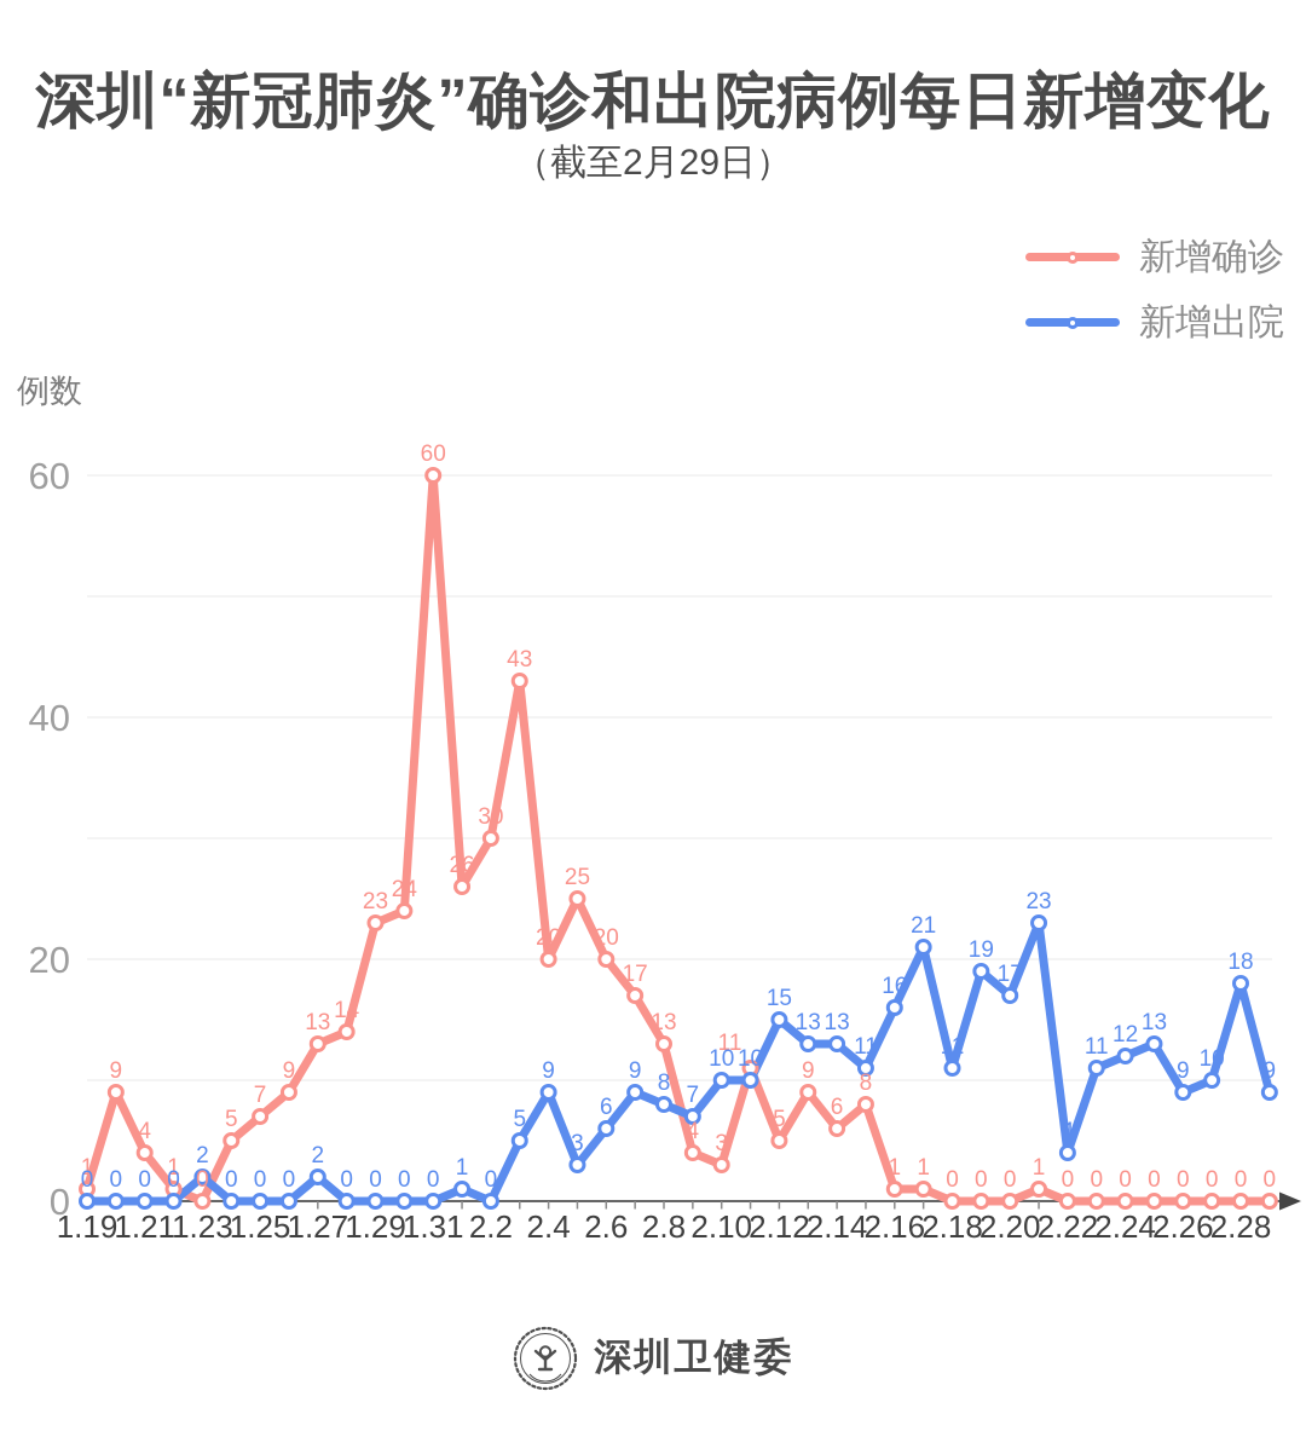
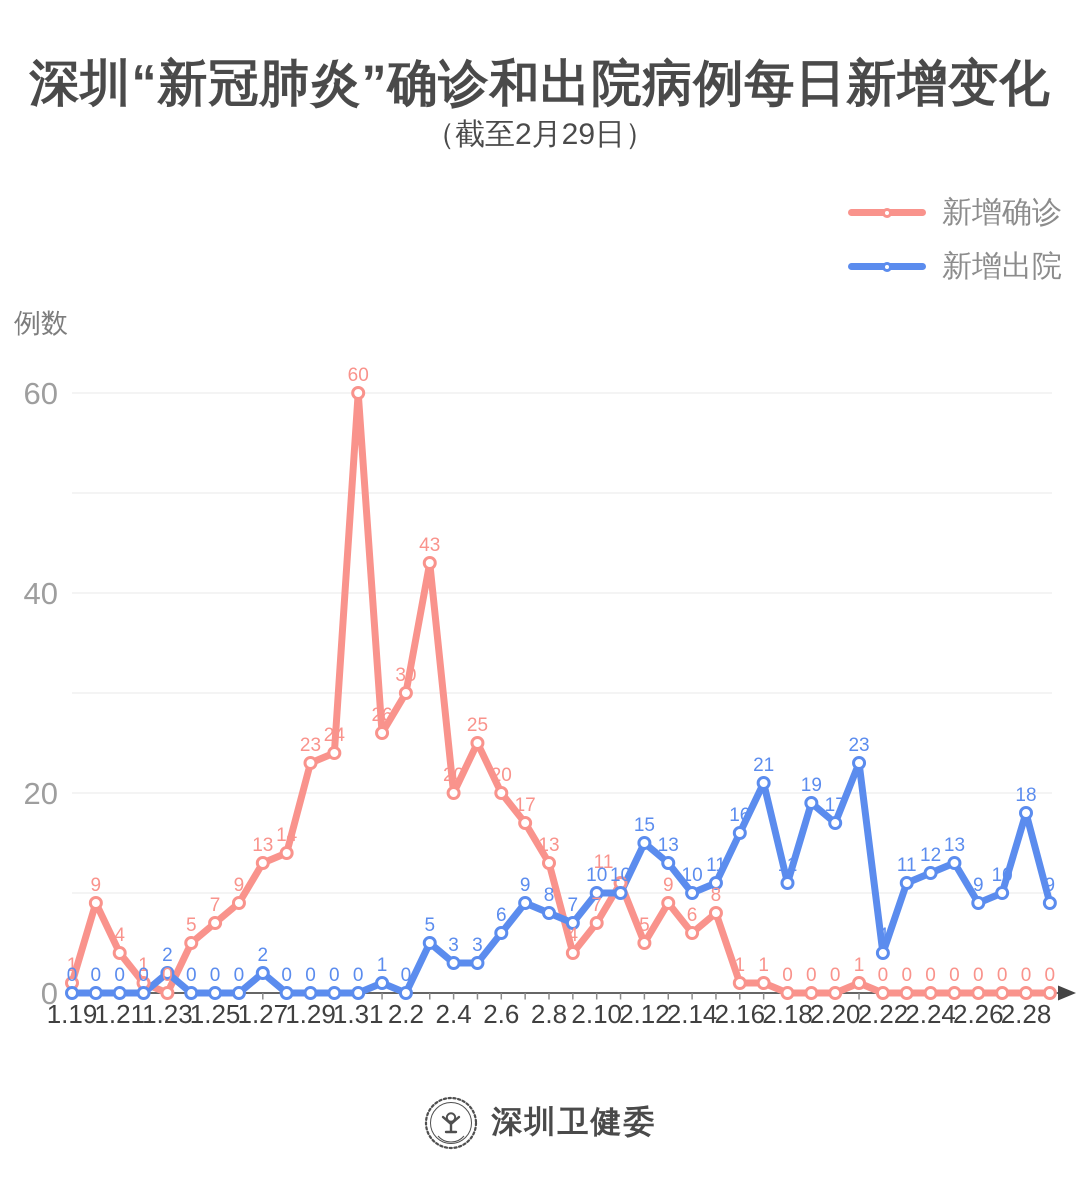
新增出院/2.4: 9 -> 3
新增确诊/2.10: 3 -> 7
新增出院/2.14: 13 -> 10
